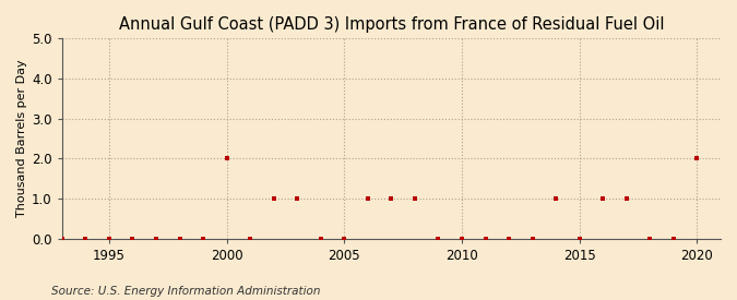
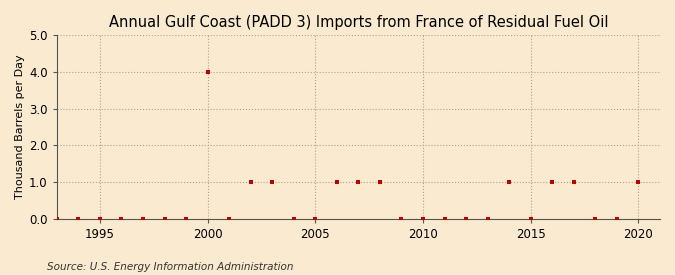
2000: 2 -> 4
2020: 2 -> 1
